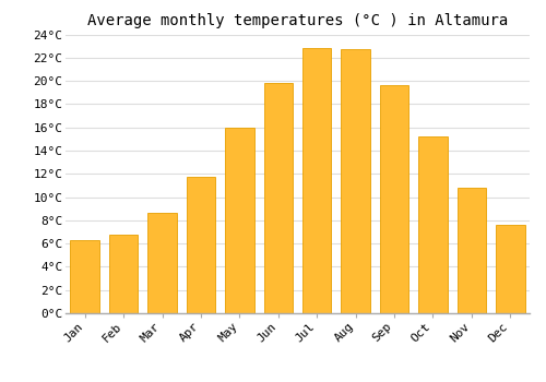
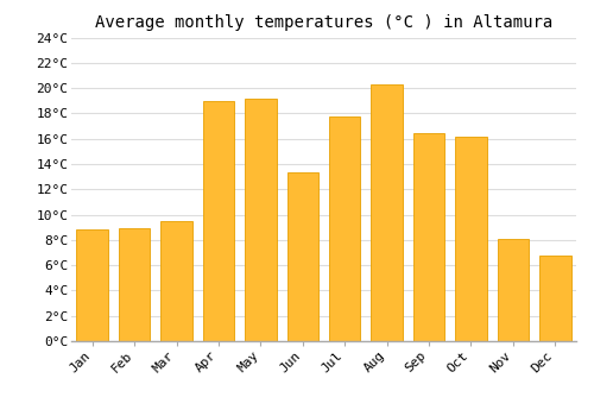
Jan: 6.3°C -> 8.8°C
Feb: 6.8°C -> 8.9°C
Mar: 8.6°C -> 9.5°C
Apr: 11.7°C -> 19.0°C
May: 16.0°C -> 19.2°C
Jun: 19.8°C -> 13.3°C
Jul: 22.8°C -> 17.8°C
Aug: 22.7°C -> 20.3°C
Sep: 19.6°C -> 16.4°C
Oct: 15.2°C -> 16.2°C
Nov: 10.8°C -> 8.1°C
Dec: 7.6°C -> 6.8°C
